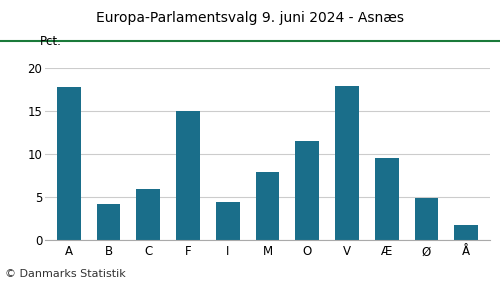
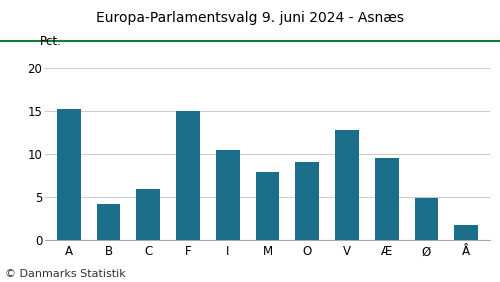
A: 17.8 -> 15.2
I: 4.4 -> 10.4
O: 11.5 -> 9.0
V: 17.9 -> 12.8
